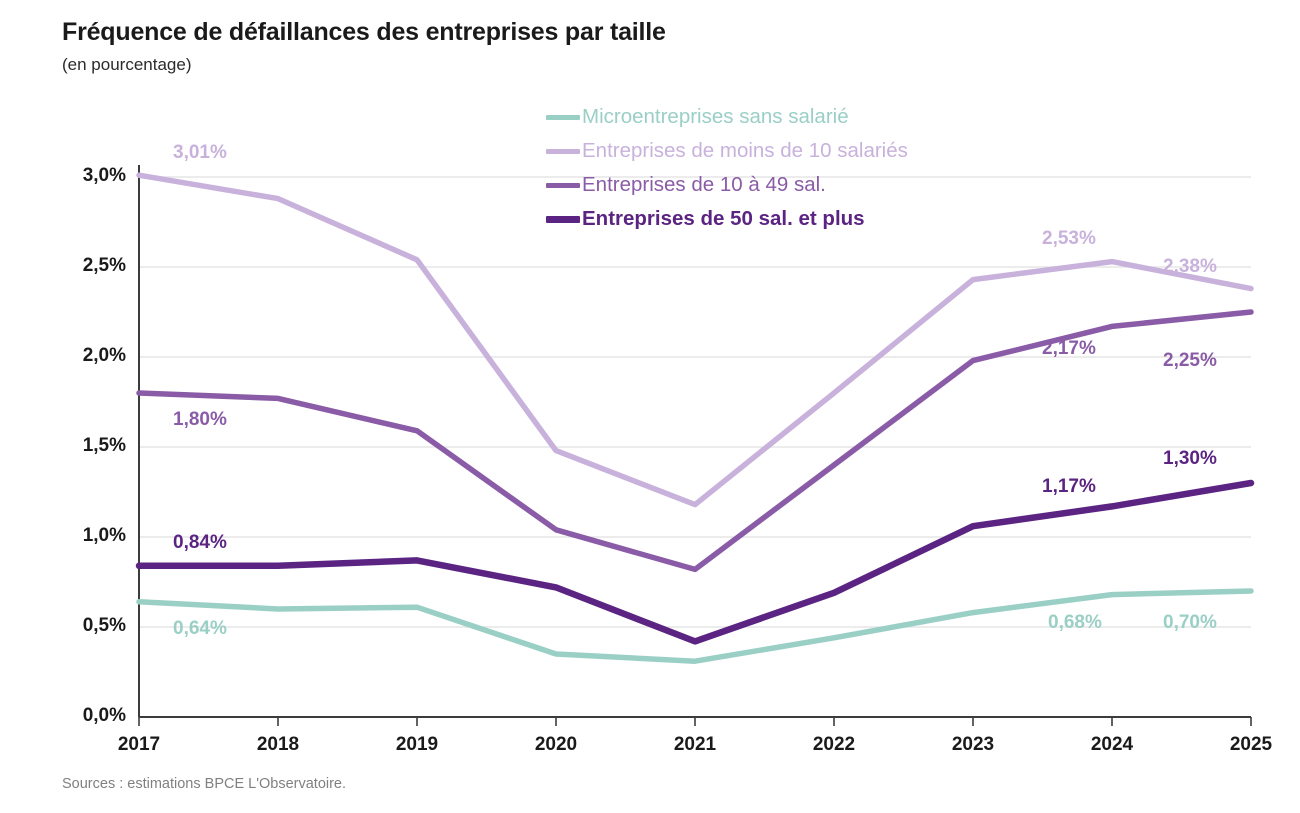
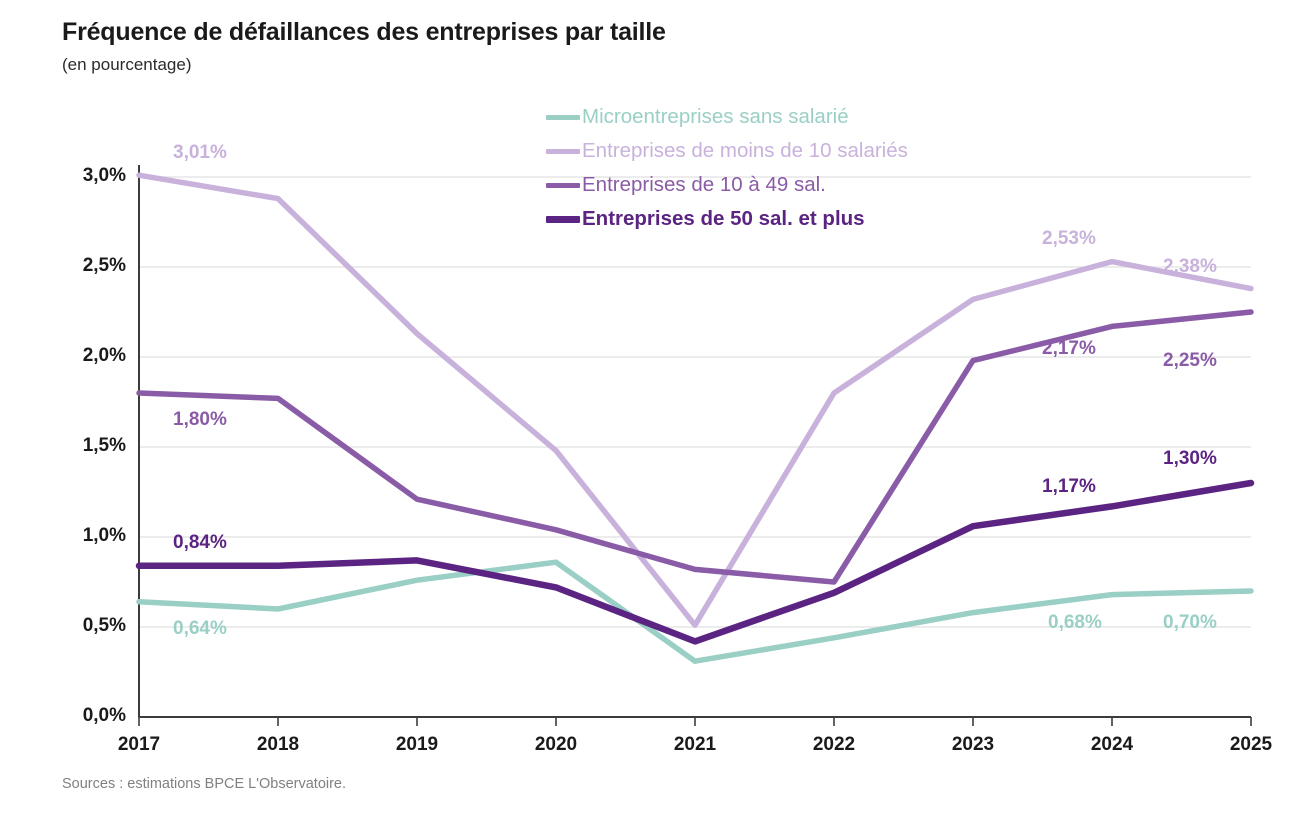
Microentreprises sans salarié/2019: 0,61% -> 0,76%
Entreprises de moins de 10 salariés/2019: 2,54% -> 2,13%
Entreprises de 10 à 49 sal./2019: 1,59% -> 1,21%
Microentreprises sans salarié/2020: 0,35% -> 0,86%
Entreprises de moins de 10 salariés/2021: 1,18% -> 0,51%
Entreprises de 10 à 49 sal./2022: 1,40% -> 0,75%
Entreprises de moins de 10 salariés/2023: 2,43% -> 2,32%
